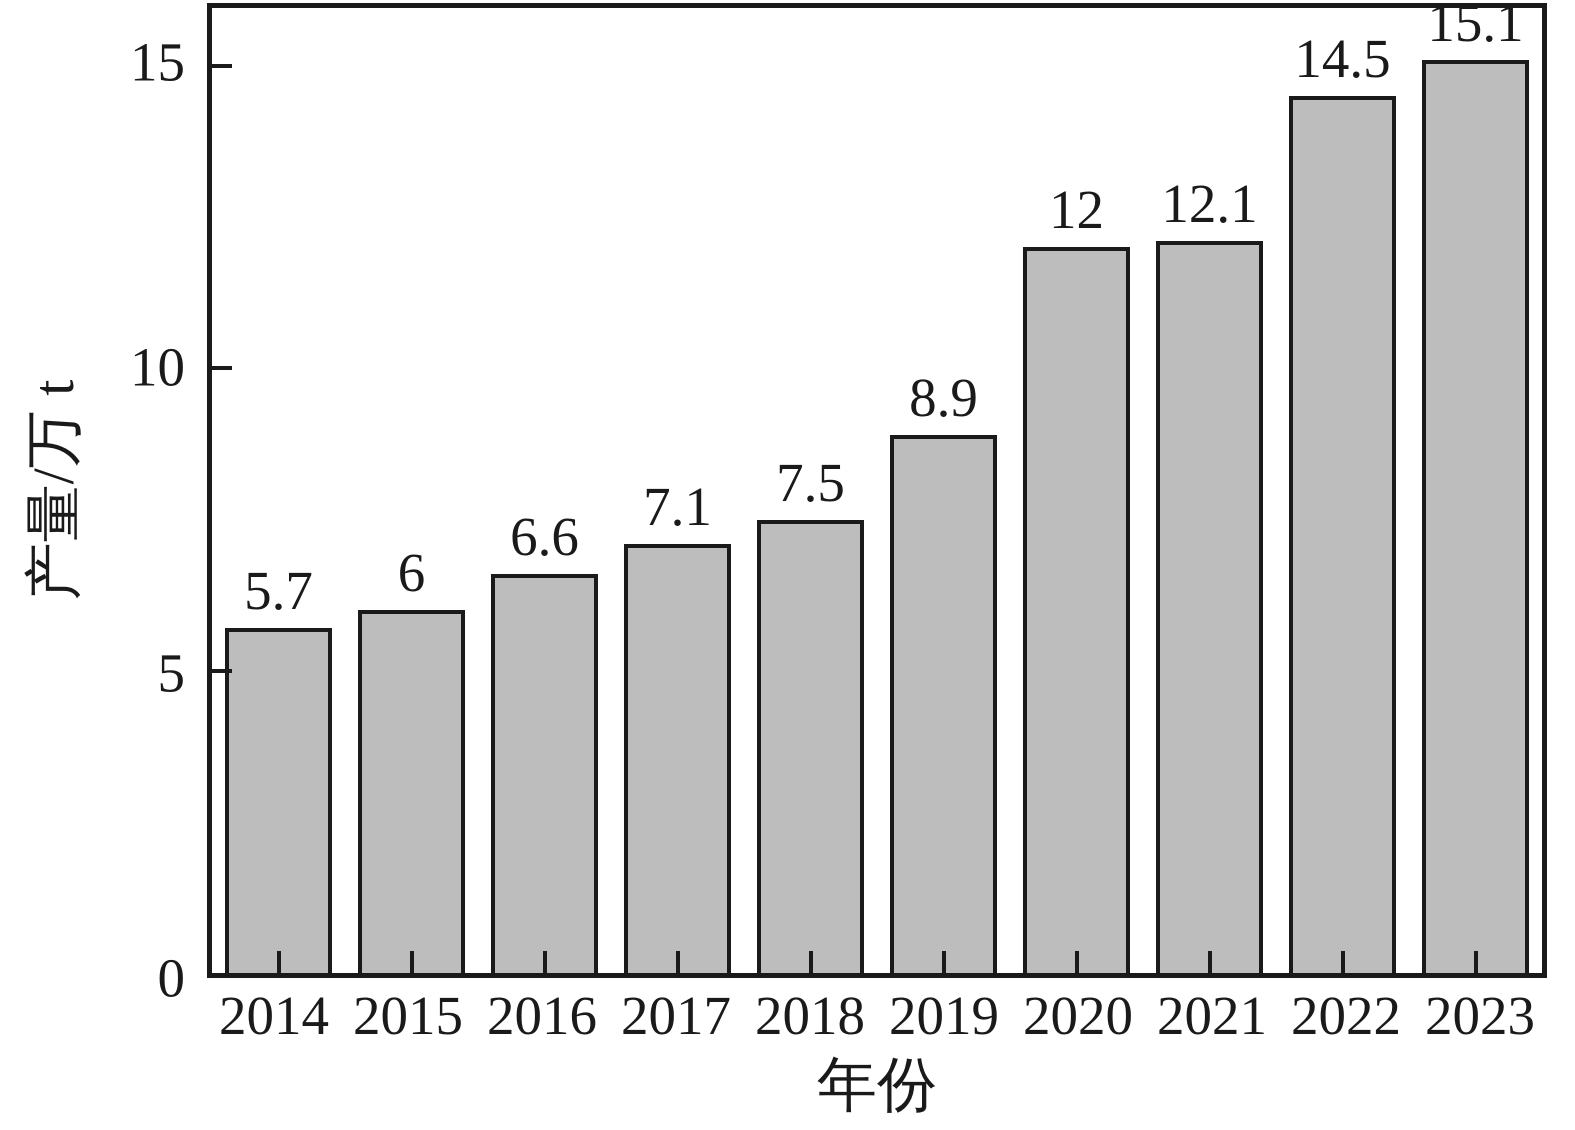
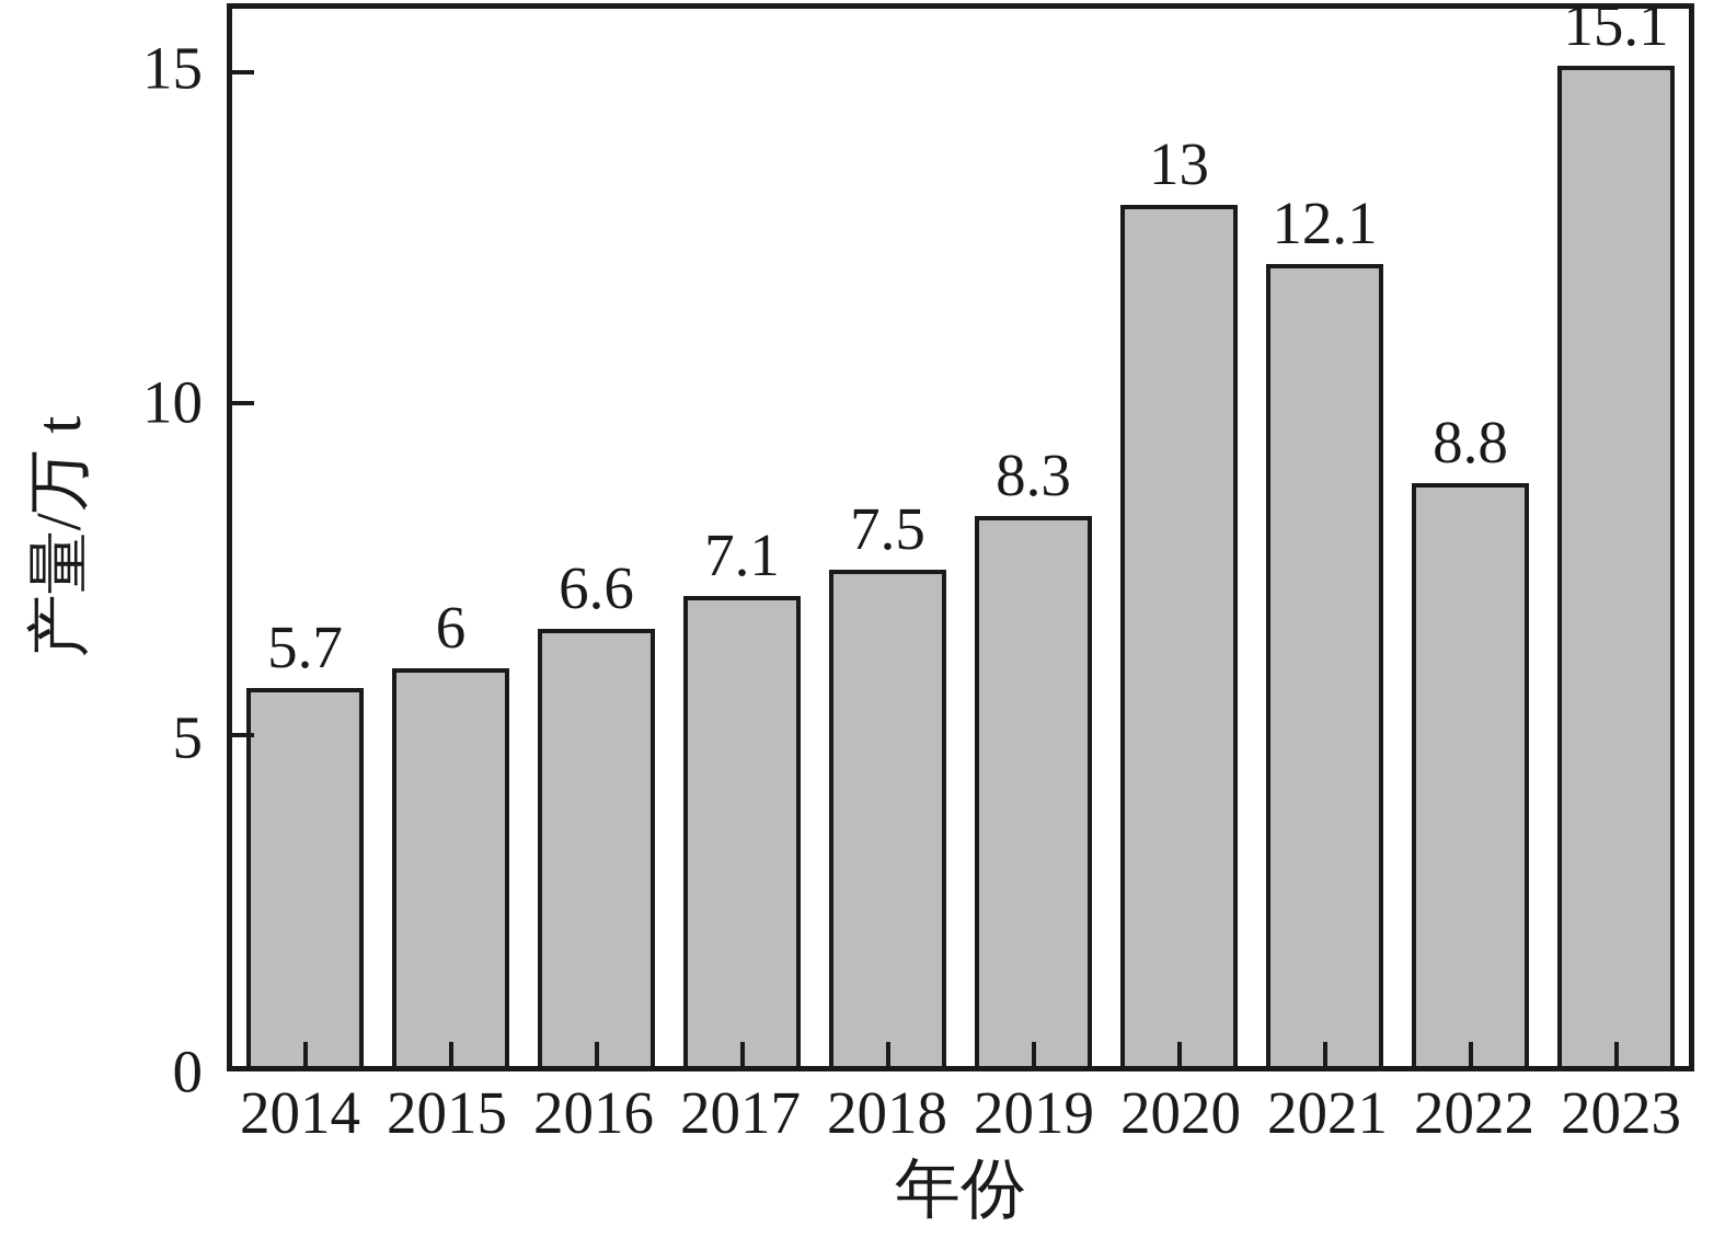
2019: 8.9 -> 8.3
2020: 12 -> 13
2022: 14.5 -> 8.8
